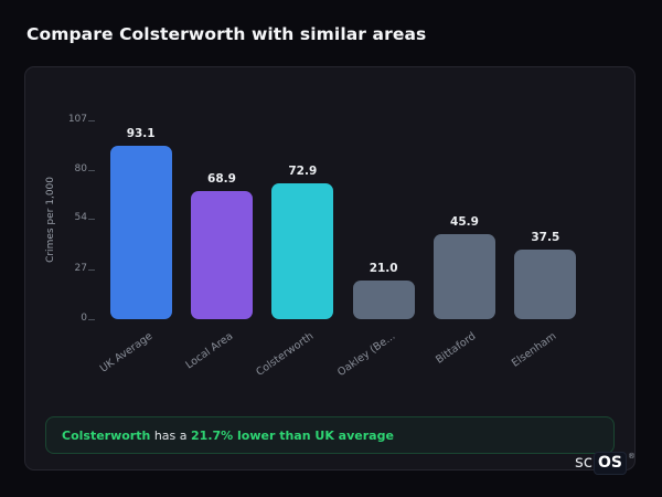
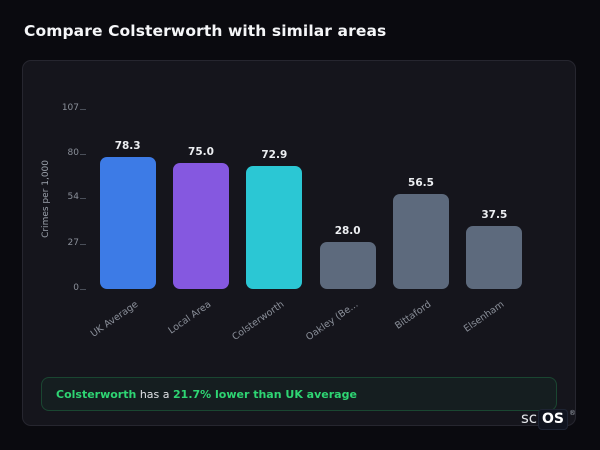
UK Average: 93.1 -> 78.3
Local Area: 68.9 -> 75.0
Oakley (Be...: 21.0 -> 28.0
Bittaford: 45.9 -> 56.5
